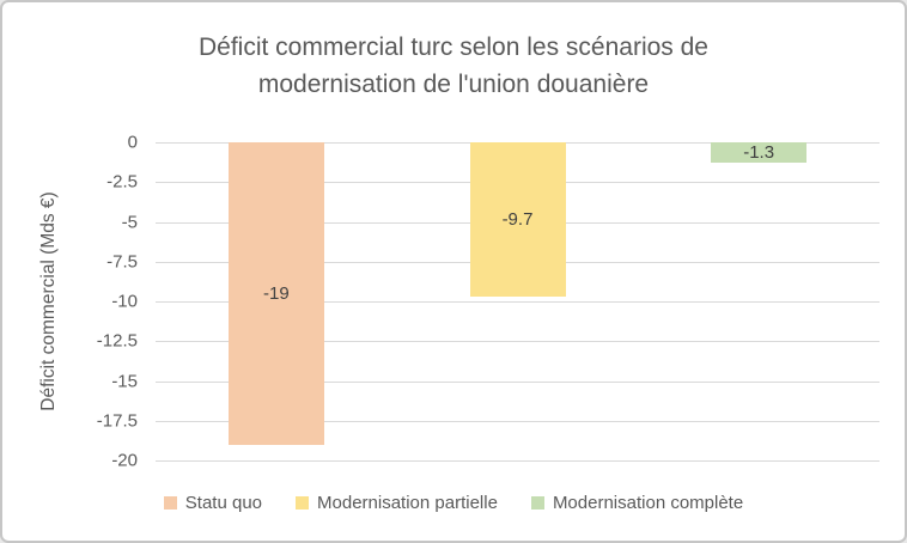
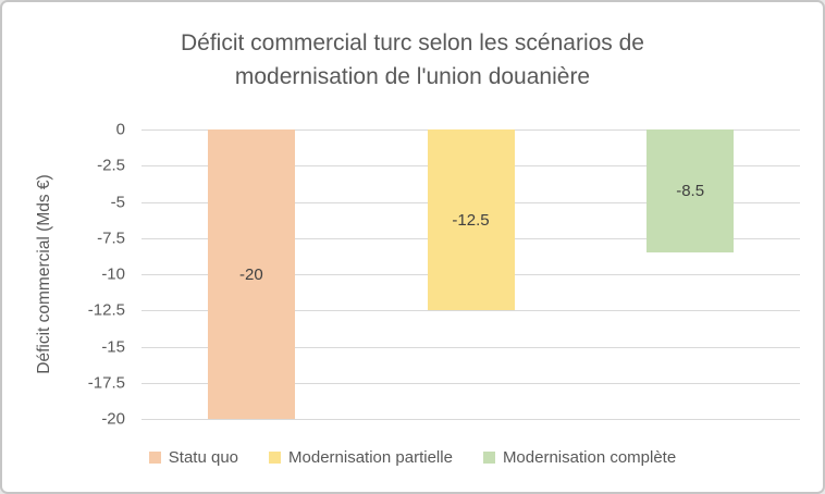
Statu quo: -19 -> -20
Modernisation partielle: -9.7 -> -12.5
Modernisation complète: -1.3 -> -8.5
